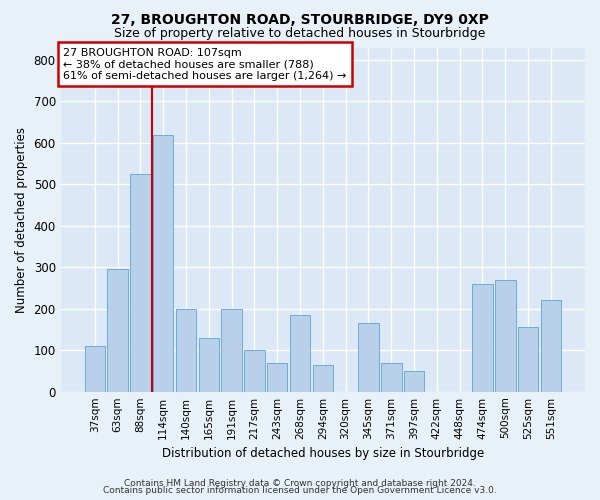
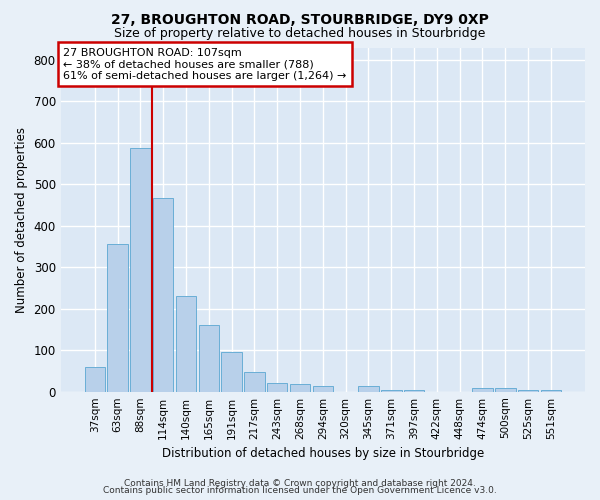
37sqm: 110 -> 60
63sqm: 295 -> 357
88sqm: 525 -> 588
114sqm: 620 -> 468
140sqm: 200 -> 230
165sqm: 130 -> 160
191sqm: 200 -> 95
217sqm: 100 -> 48
243sqm: 70 -> 22
268sqm: 185 -> 18
294sqm: 65 -> 14
345sqm: 165 -> 14
371sqm: 70 -> 5
397sqm: 50 -> 5
474sqm: 260 -> 10
500sqm: 270 -> 10
525sqm: 155 -> 5
551sqm: 220 -> 5
